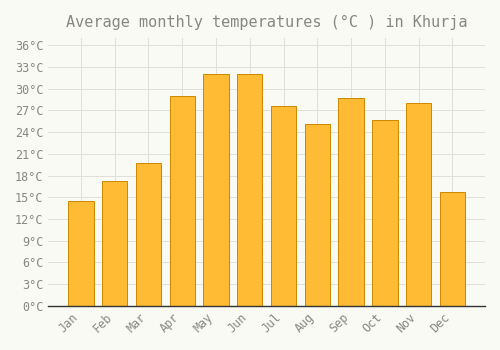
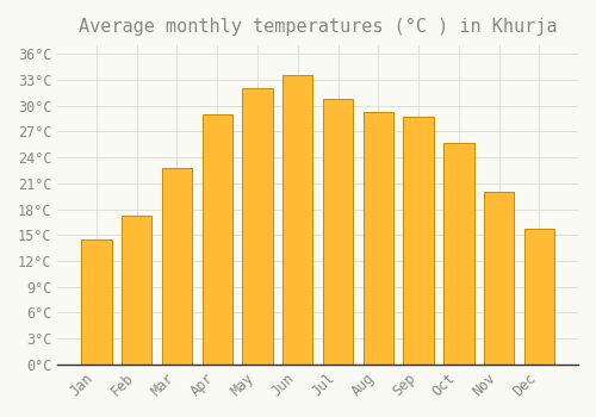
Mar: 19.8°C -> 22.8°C
Jun: 32.0°C -> 33.5°C
Jul: 27.6°C -> 30.8°C
Aug: 25.2°C -> 29.3°C
Nov: 28.0°C -> 20.0°C
